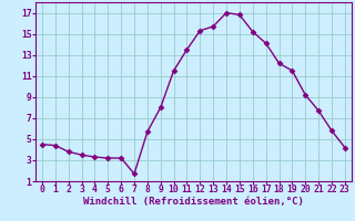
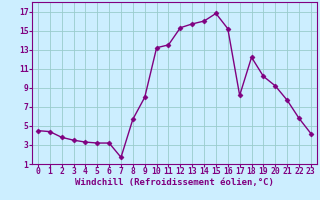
10: 11.5 -> 13.2
14: 17.0 -> 16.0
17: 14.1 -> 8.2
19: 11.5 -> 10.2
